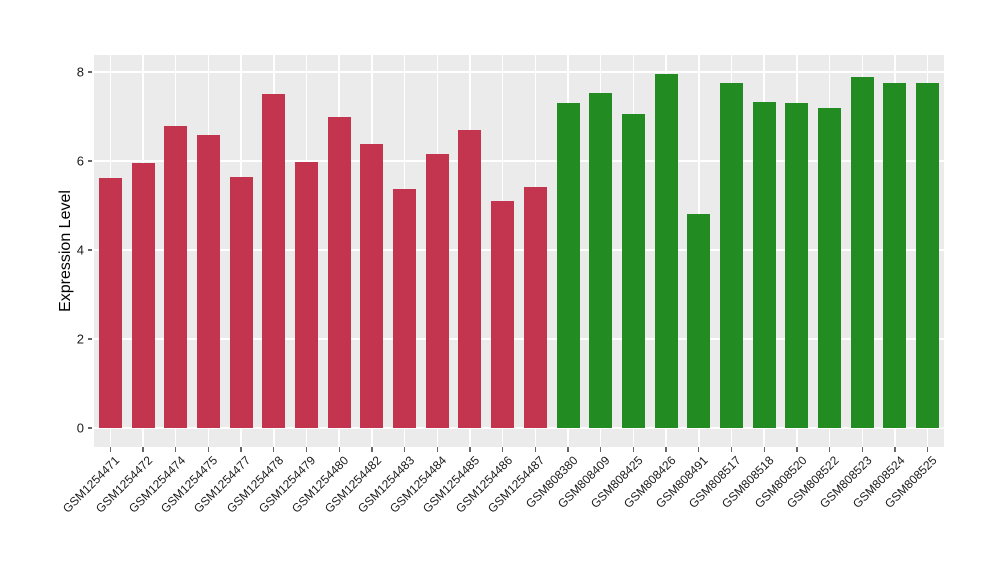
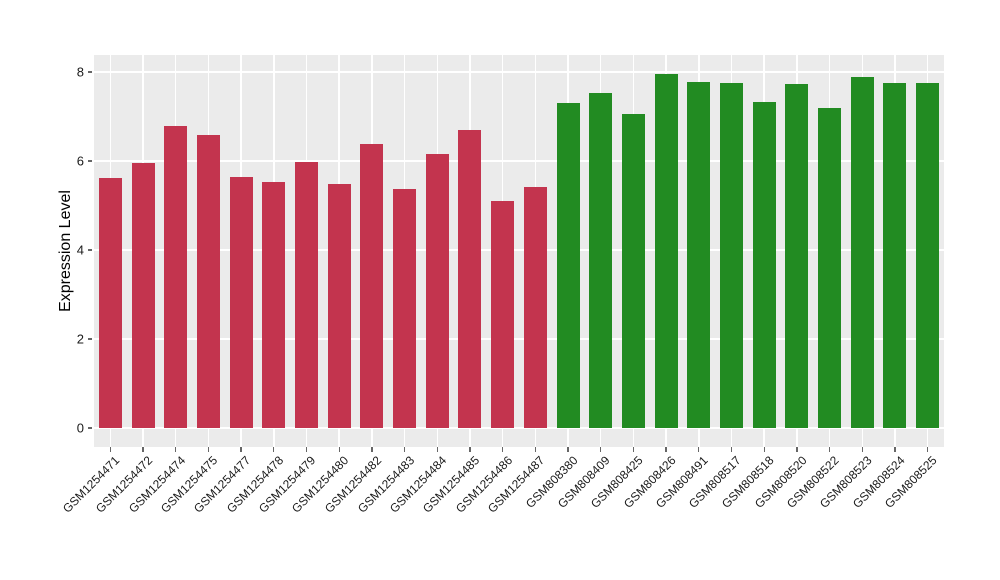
GSM1254478: 7.5 -> 5.5
GSM1254480: 7.0 -> 5.5
GSM808491: 4.8 -> 7.8
GSM808520: 7.3 -> 7.7
